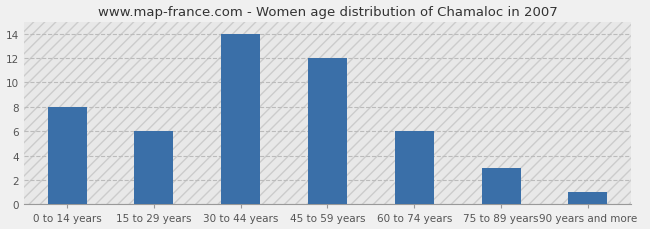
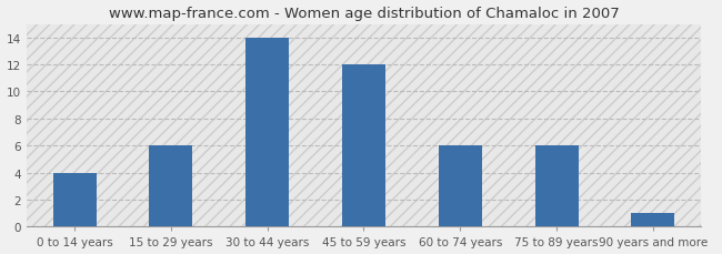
0 to 14 years: 8 -> 4
75 to 89 years: 3 -> 6
